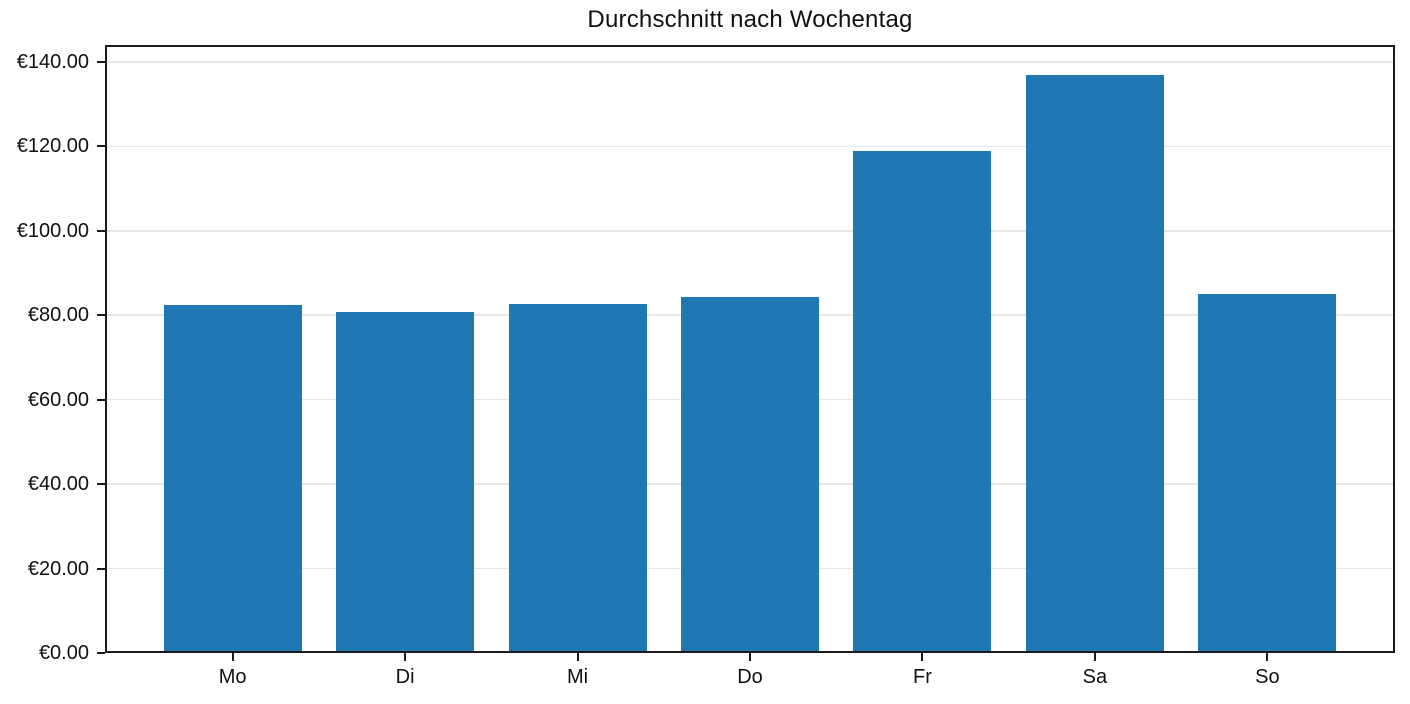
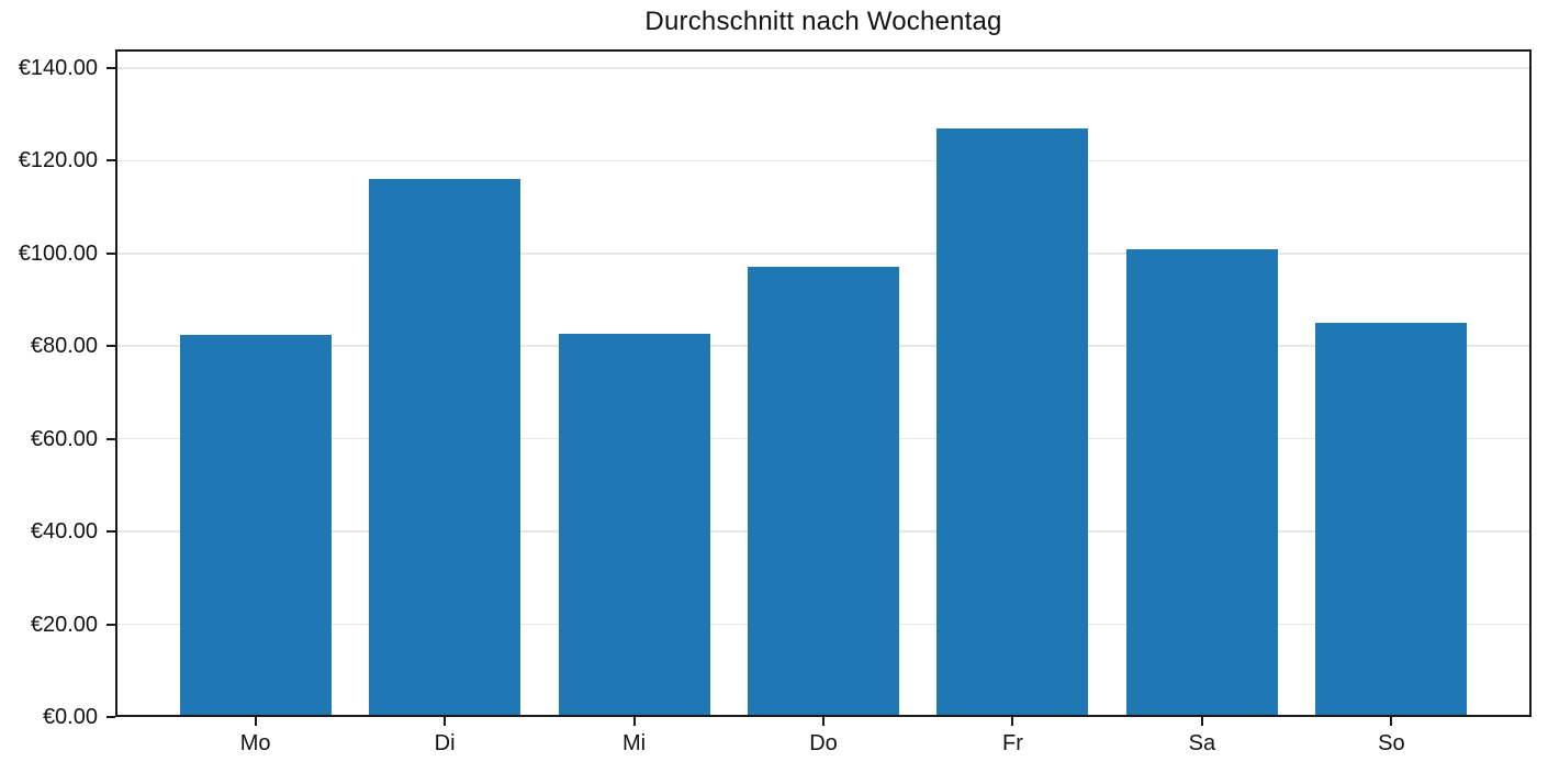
Di: €81 -> €116
Do: €84 -> €97
Fr: €119 -> €127
Sa: €137 -> €101
